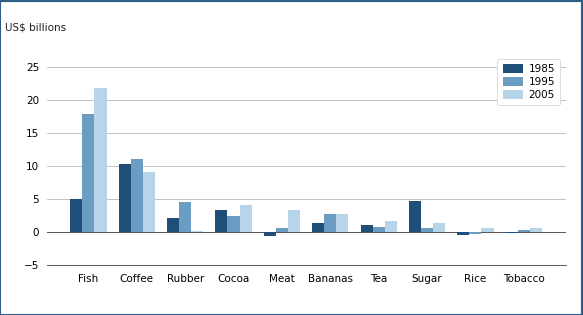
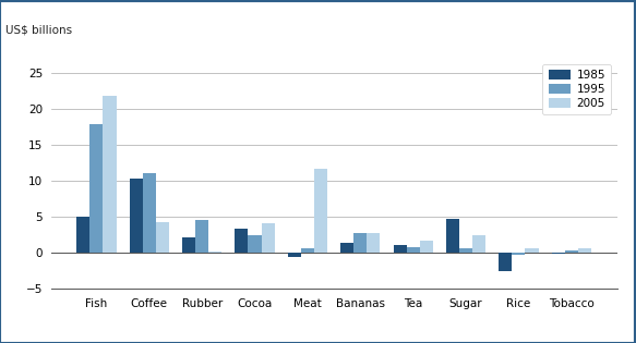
2005/Coffee: 9.0 -> 4.2
2005/Meat: 3.3 -> 11.6
2005/Sugar: 1.3 -> 2.4
1985/Rice: -0.5 -> -2.6
